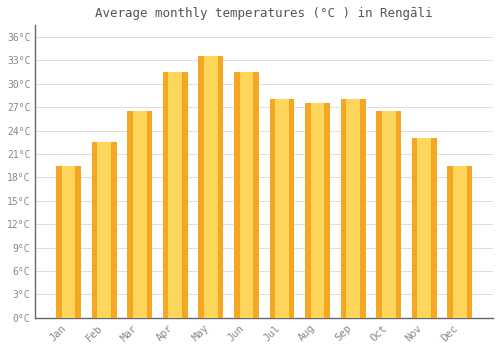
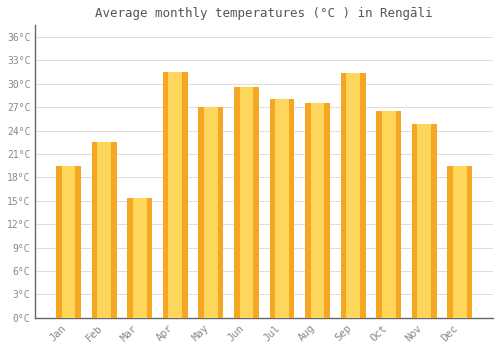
Mar: 26.5°C -> 15.4°C
May: 33.5°C -> 27.0°C
Jun: 31.5°C -> 29.6°C
Sep: 28.0°C -> 31.4°C
Nov: 23.0°C -> 24.8°C
